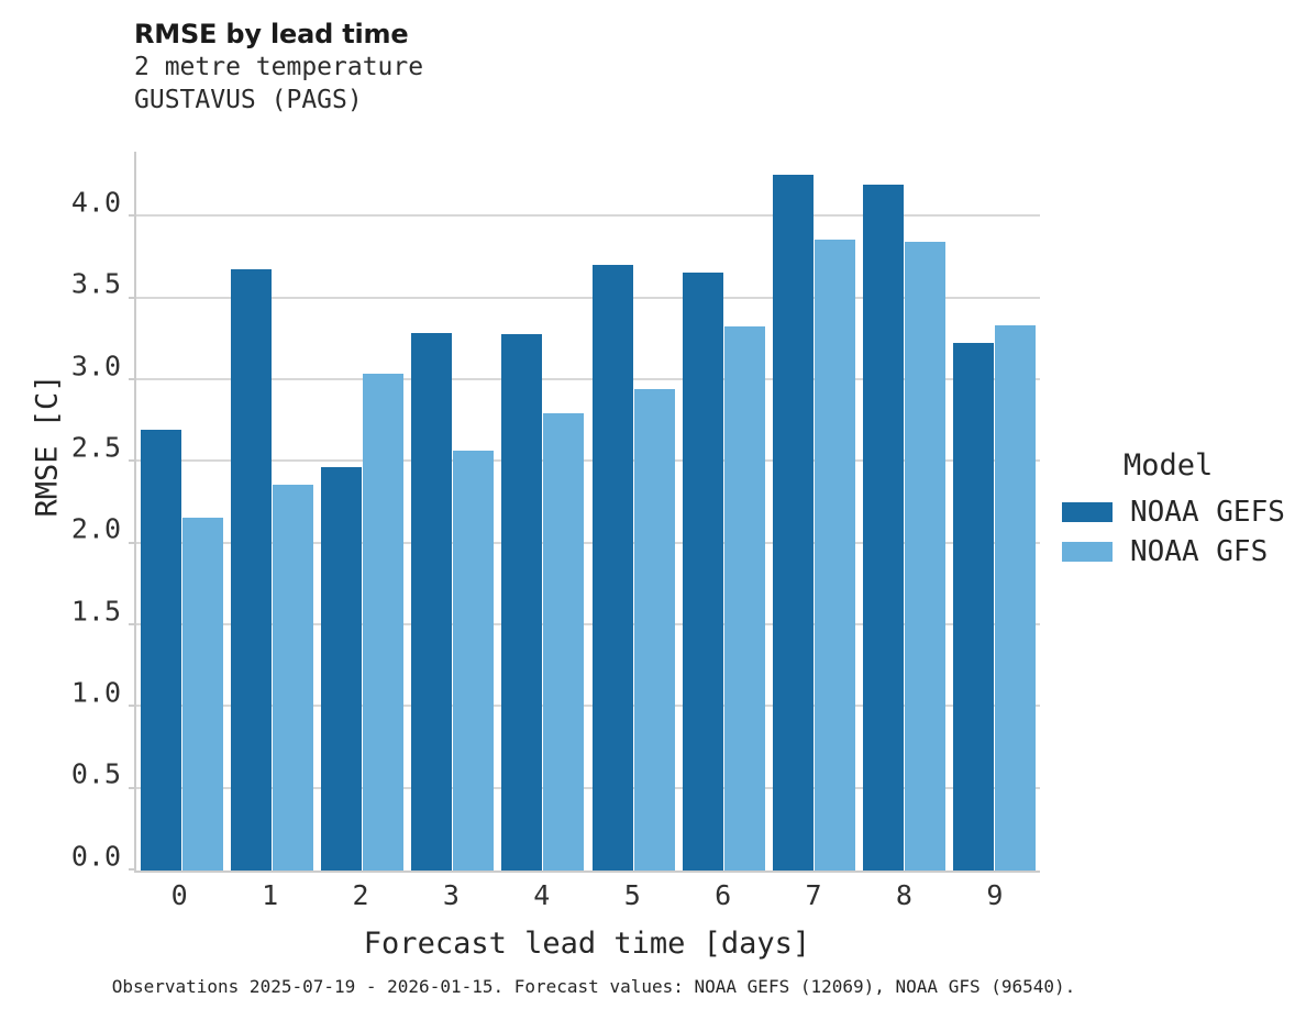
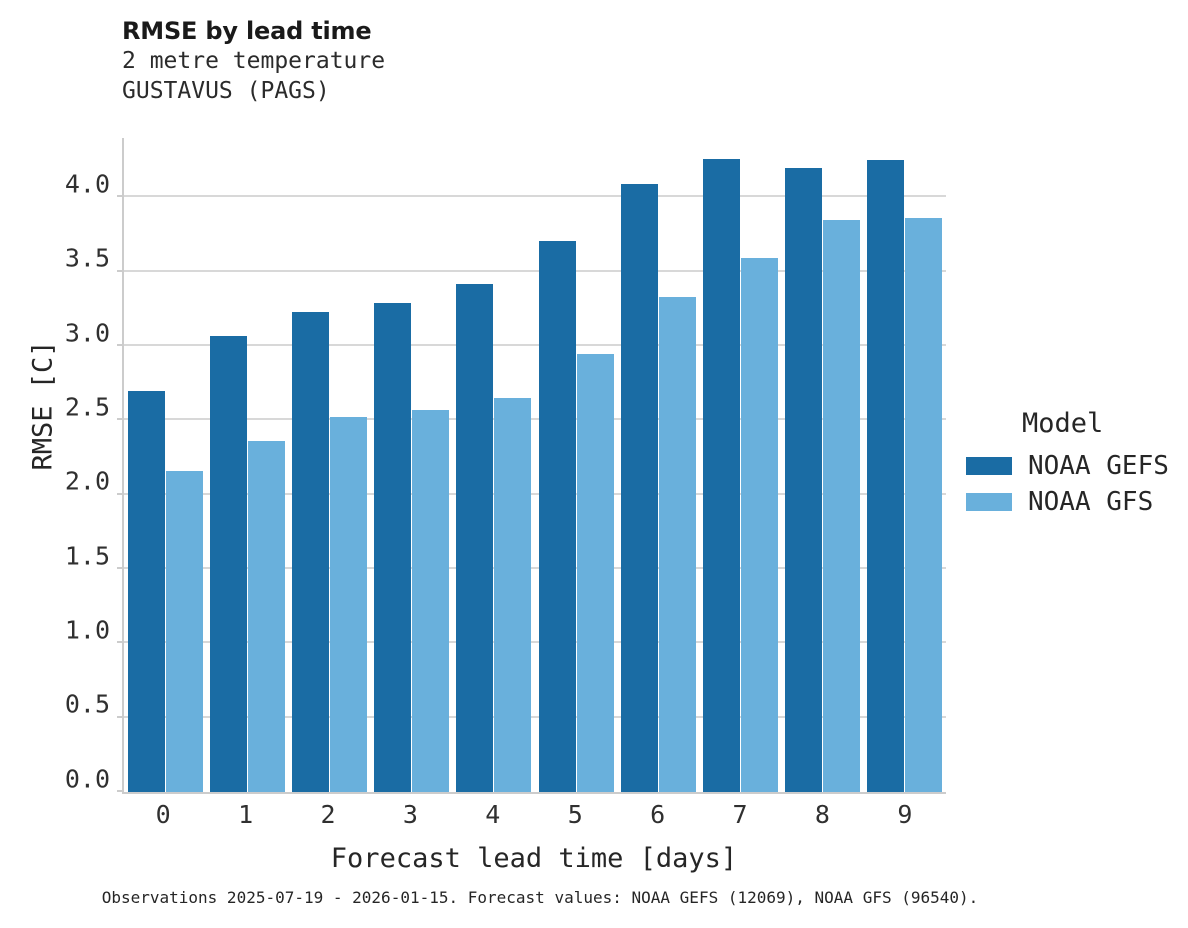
NOAA GEFS/1: 3.68 -> 3.07
NOAA GEFS/2: 2.47 -> 3.23
NOAA GFS/2: 3.04 -> 2.52
NOAA GEFS/4: 3.28 -> 3.42
NOAA GFS/4: 2.80 -> 2.65
NOAA GEFS/6: 3.66 -> 4.09
NOAA GFS/7: 3.86 -> 3.59
NOAA GEFS/9: 3.23 -> 4.25
NOAA GFS/9: 3.34 -> 3.86
